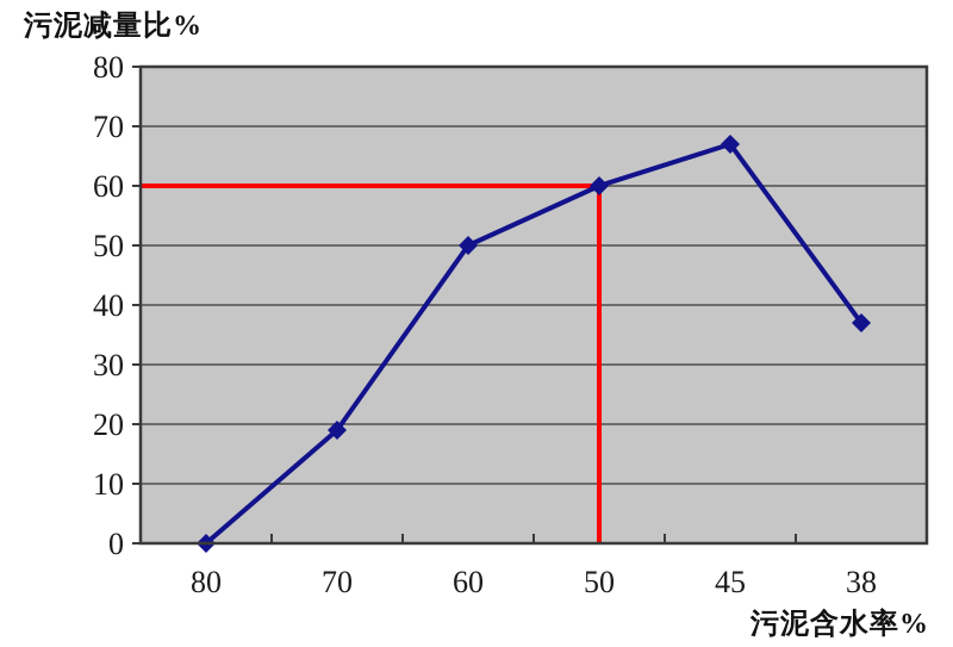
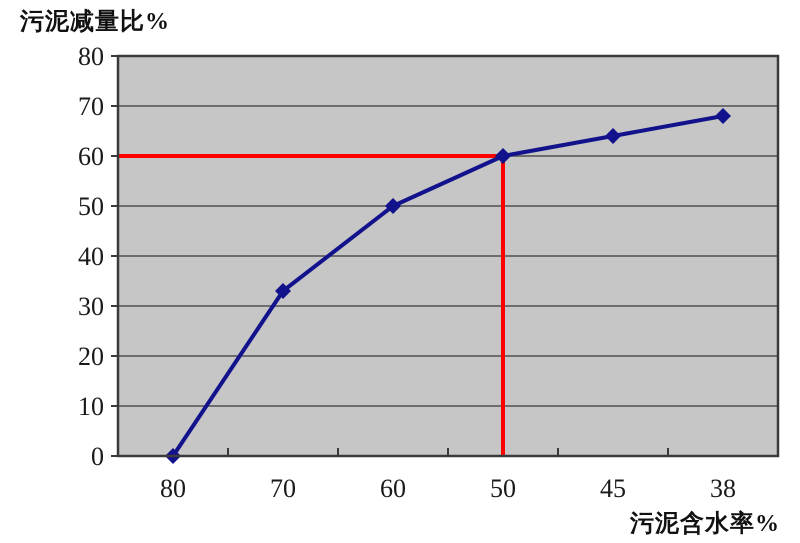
70: 19 -> 33
45: 67 -> 64
38: 37 -> 68
